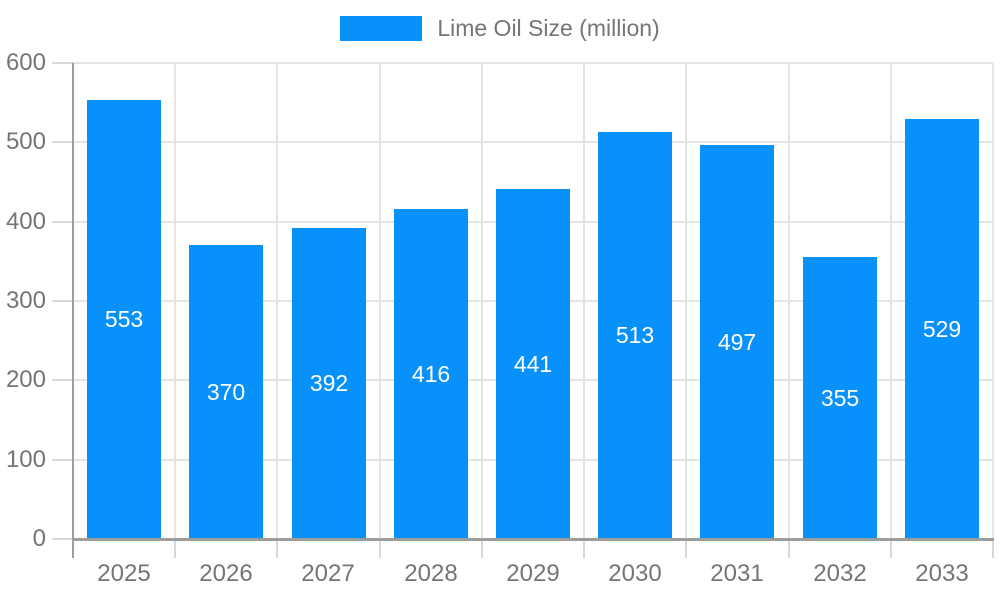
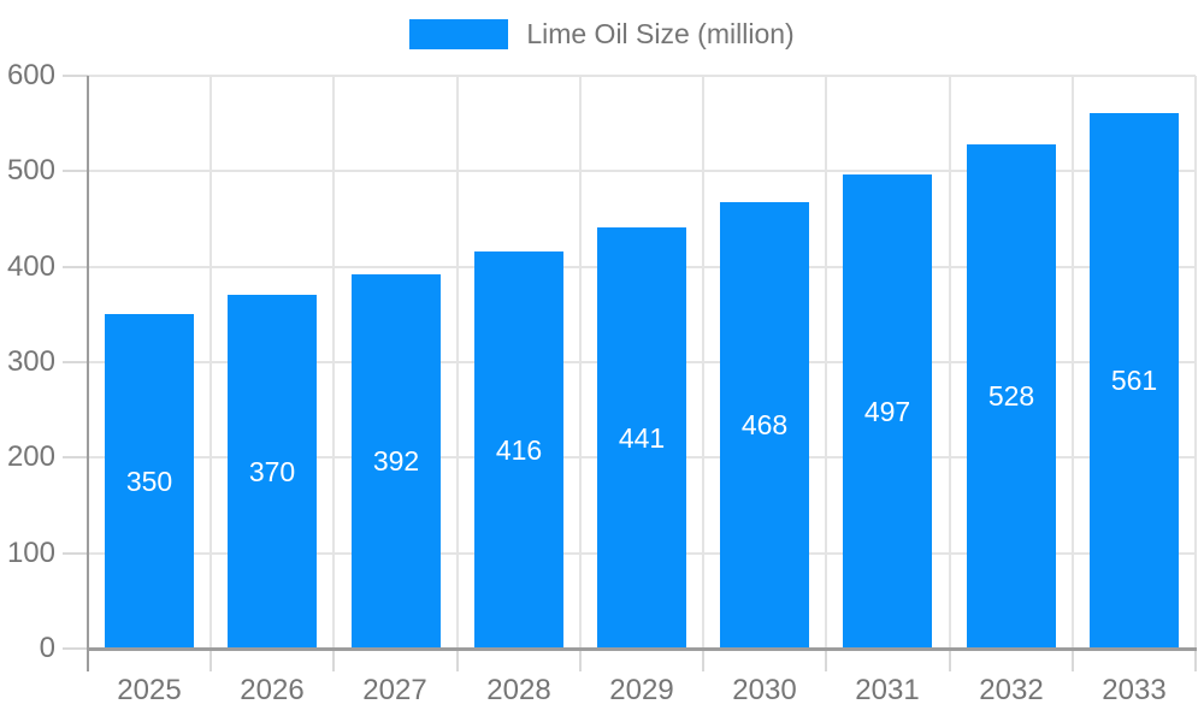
2025: 553 -> 350
2030: 513 -> 468
2032: 355 -> 528
2033: 529 -> 561
